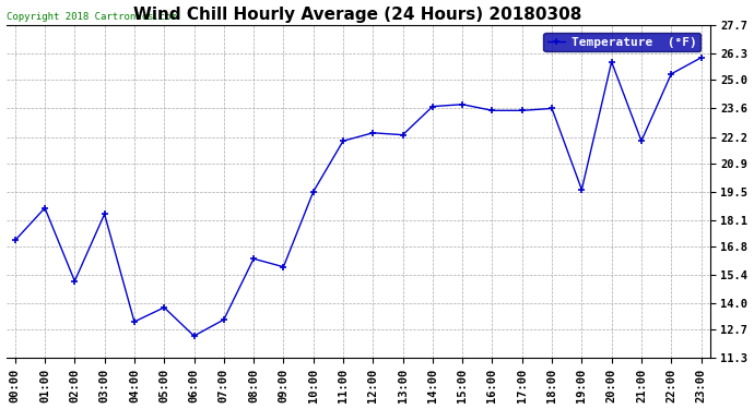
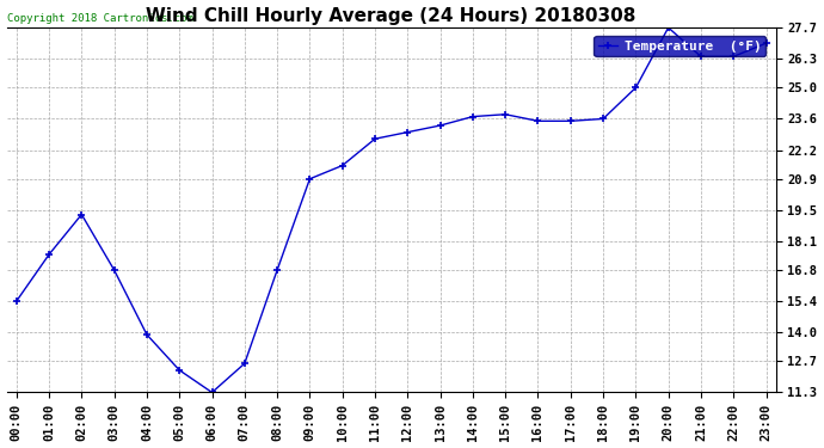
00:00: 17.1 -> 15.4
01:00: 18.7 -> 17.5
02:00: 15.1 -> 19.3
03:00: 18.4 -> 16.8
04:00: 13.1 -> 13.9
05:00: 13.8 -> 12.3
06:00: 12.4 -> 11.3
07:00: 13.2 -> 12.6
08:00: 16.2 -> 16.8
09:00: 15.8 -> 20.9
10:00: 19.5 -> 21.5
11:00: 22.0 -> 22.7
12:00: 22.4 -> 23.0
13:00: 22.3 -> 23.3
19:00: 19.6 -> 25.0
20:00: 25.9 -> 27.7
21:00: 22.0 -> 26.4
22:00: 25.3 -> 26.4
23:00: 26.1 -> 27.0
